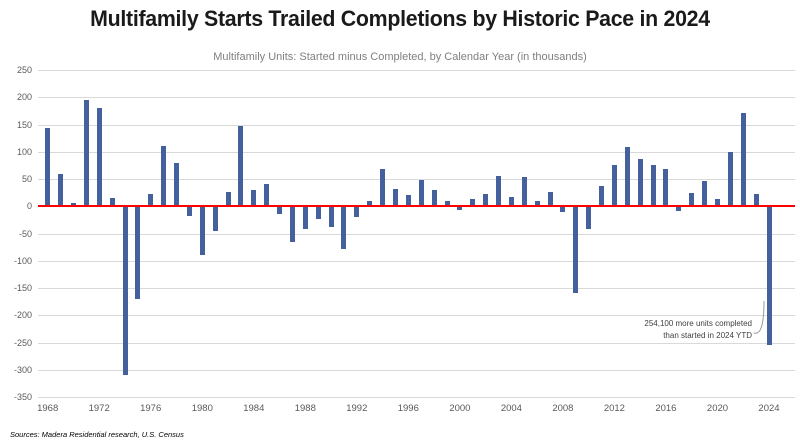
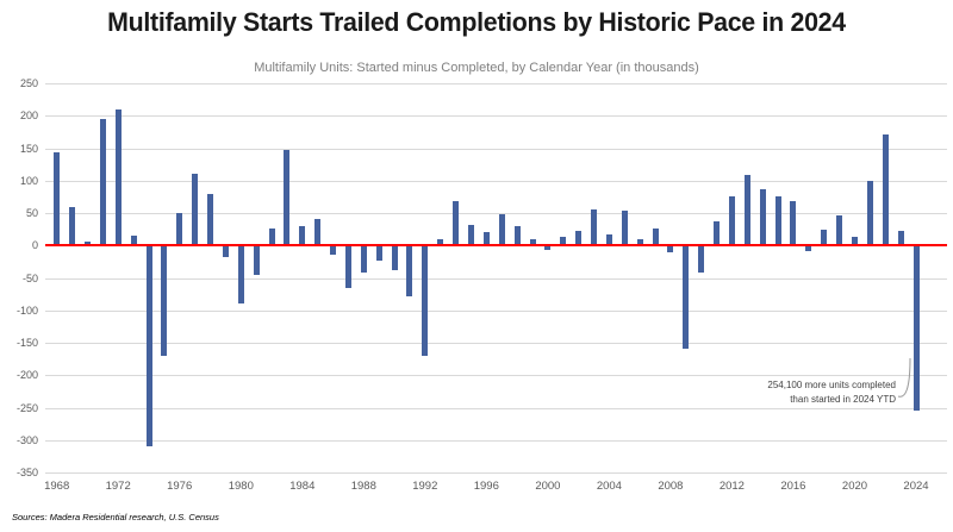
1972: 180 -> 210
1976: 20 -> 50
1992: -20 -> -170
